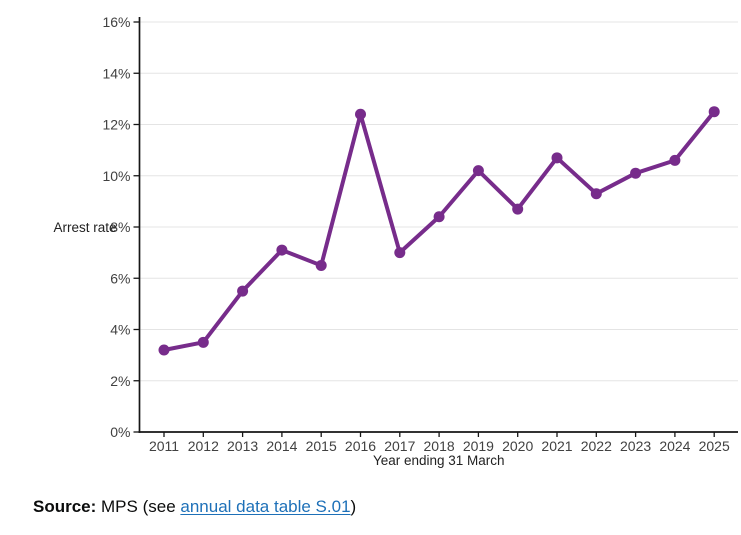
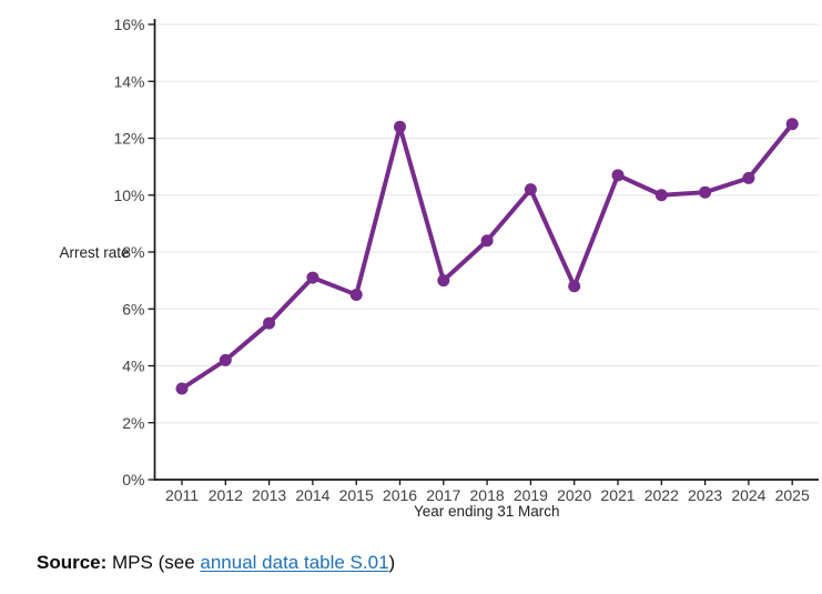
2012: 3.5% -> 4.2%
2020: 8.7% -> 6.8%
2022: 9.3% -> 10.0%
